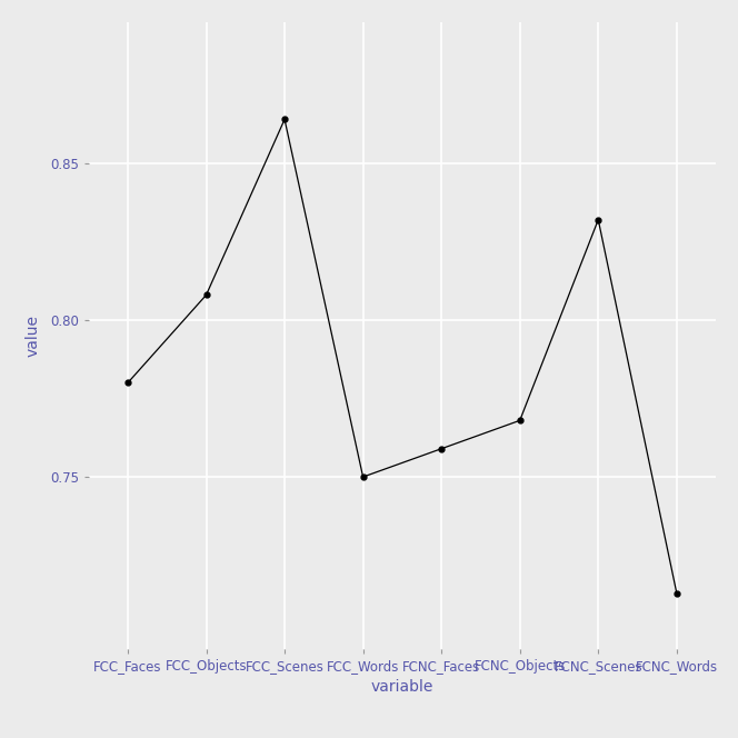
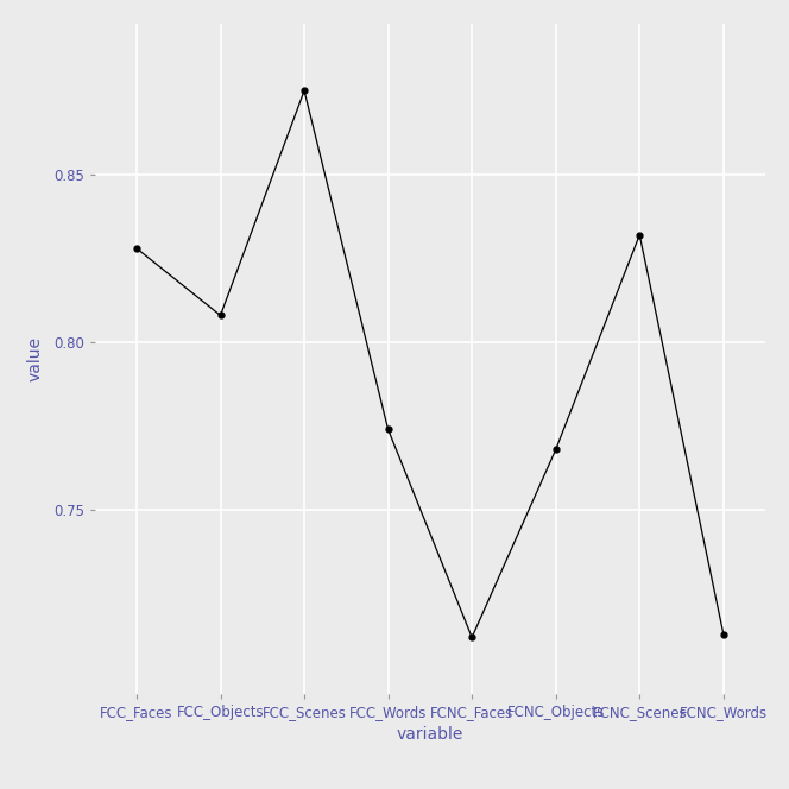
FCC_Faces: 0.780 -> 0.828
FCC_Scenes: 0.864 -> 0.875
FCC_Words: 0.750 -> 0.774
FCNC_Faces: 0.759 -> 0.712
